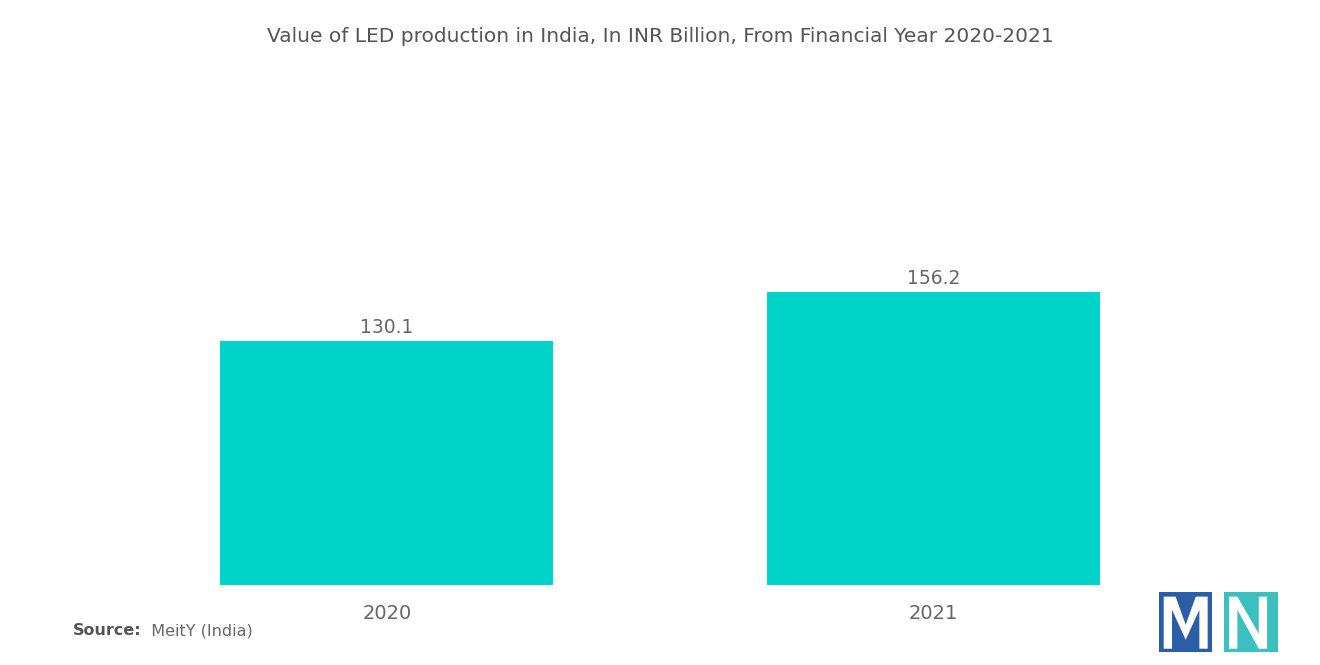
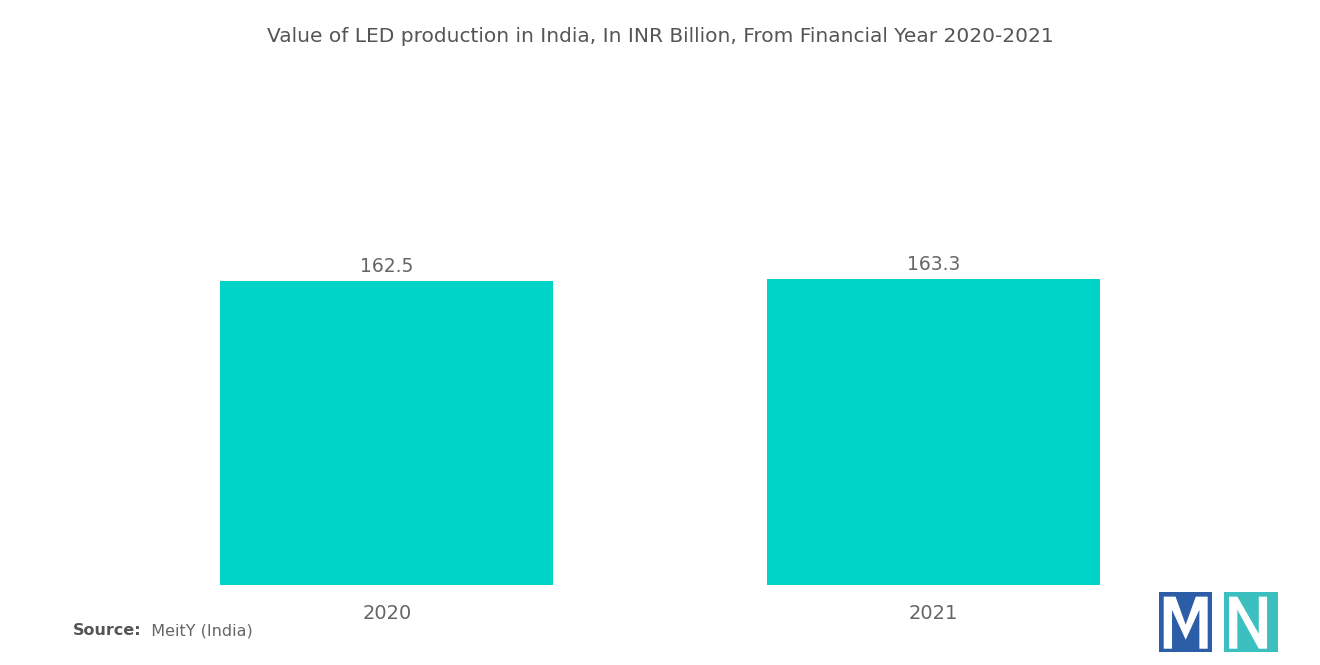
2020: 130.1 -> 162.5
2021: 156.2 -> 163.3
